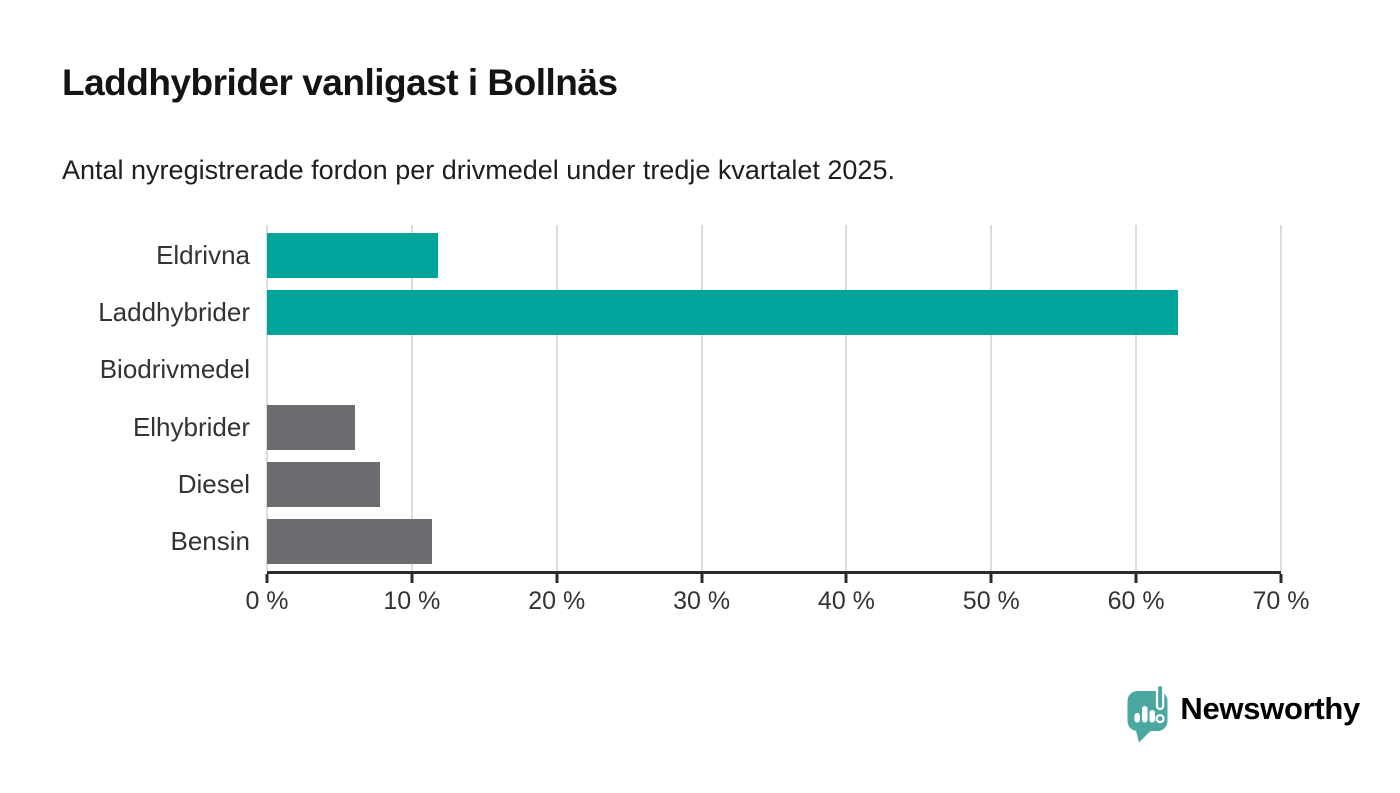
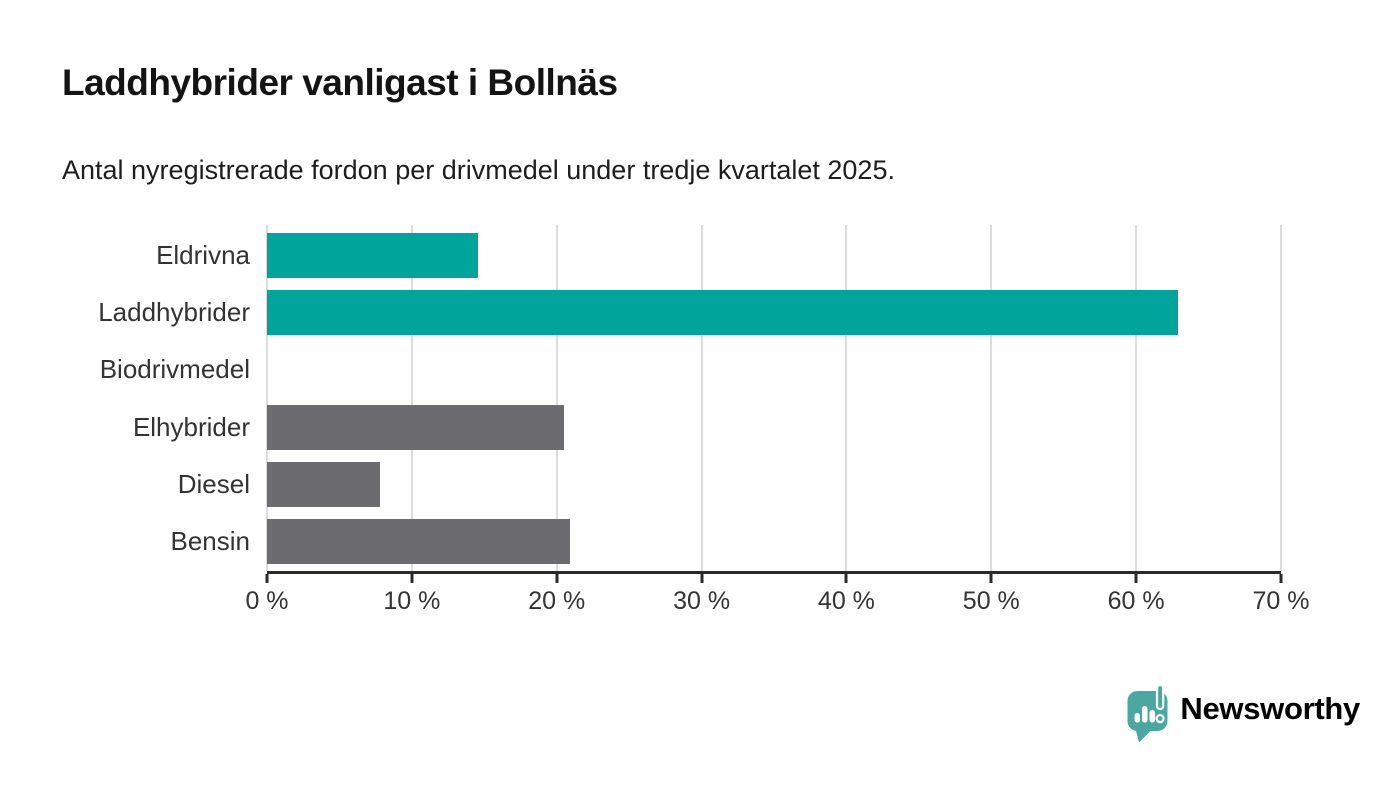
Eldrivna: 11.8% -> 14.6%
Elhybrider: 6.1% -> 20.5%
Bensin: 11.4% -> 20.9%
